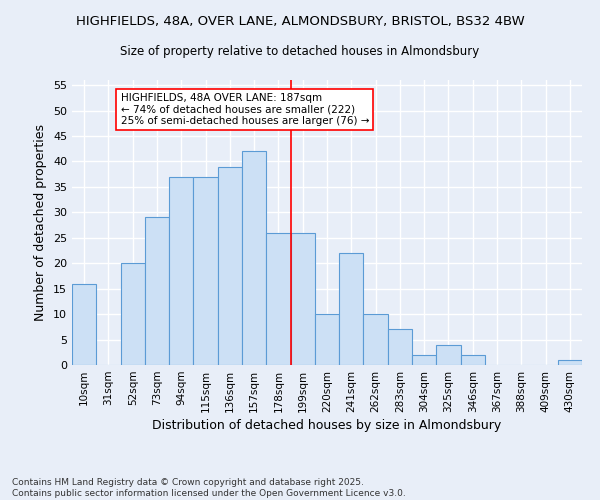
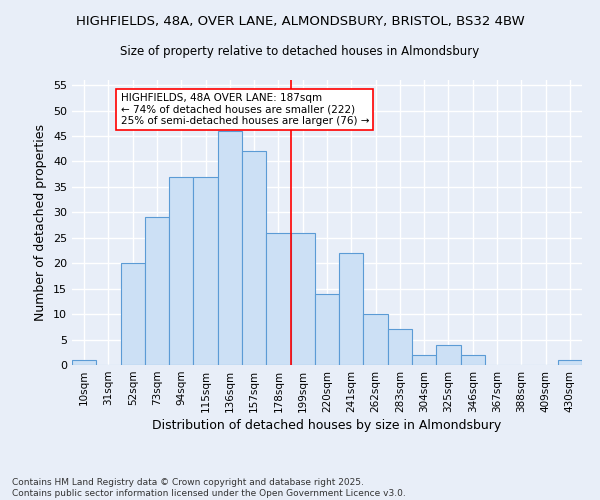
10sqm: 16 -> 1
136sqm: 39 -> 46
220sqm: 10 -> 14
